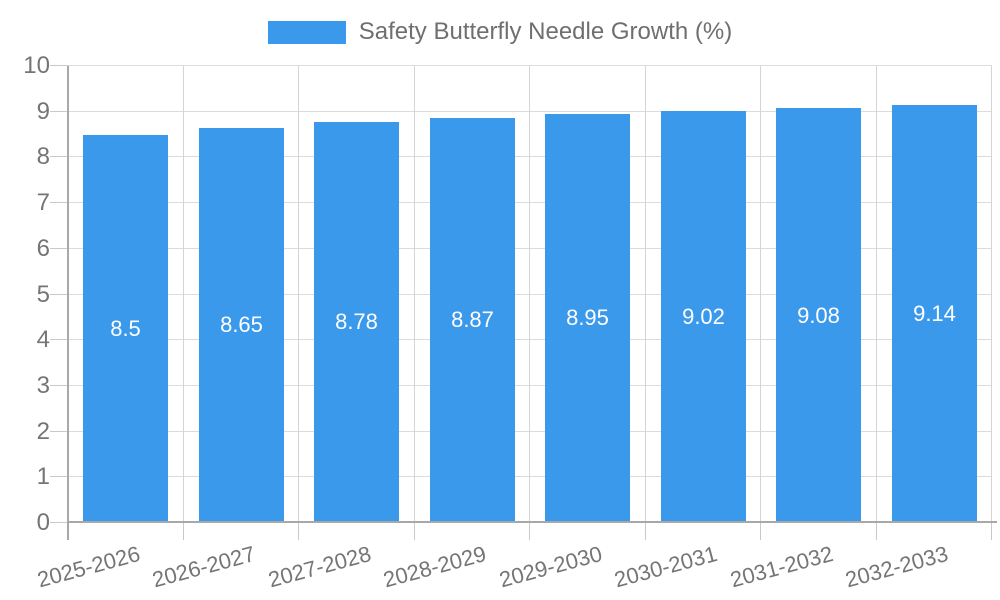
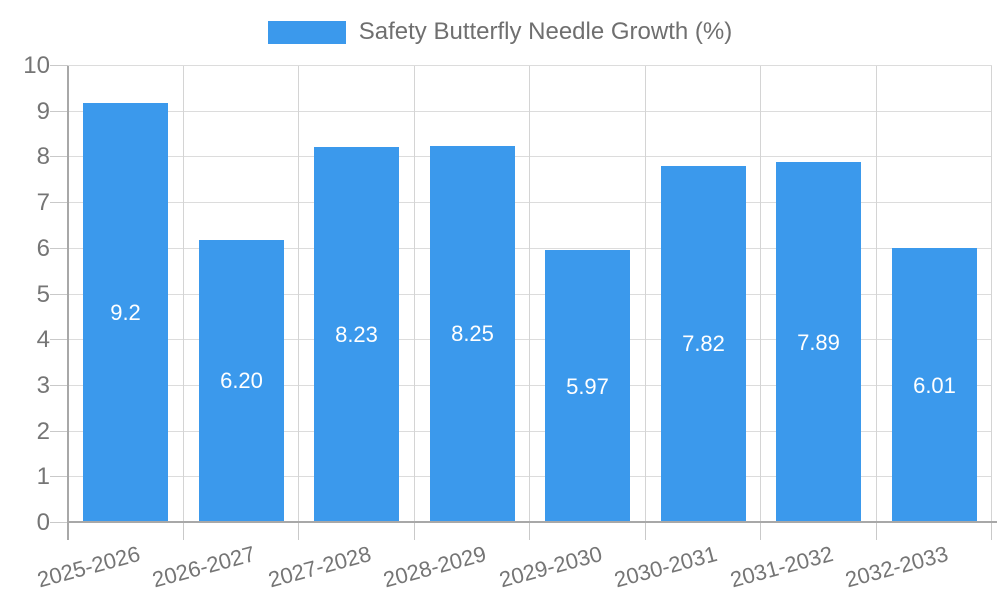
2025-2026: 8.5 -> 9.2
2026-2027: 8.65 -> 6.20
2027-2028: 8.78 -> 8.23
2028-2029: 8.87 -> 8.25
2029-2030: 8.95 -> 5.97
2030-2031: 9.02 -> 7.82
2031-2032: 9.08 -> 7.89
2032-2033: 9.14 -> 6.01
